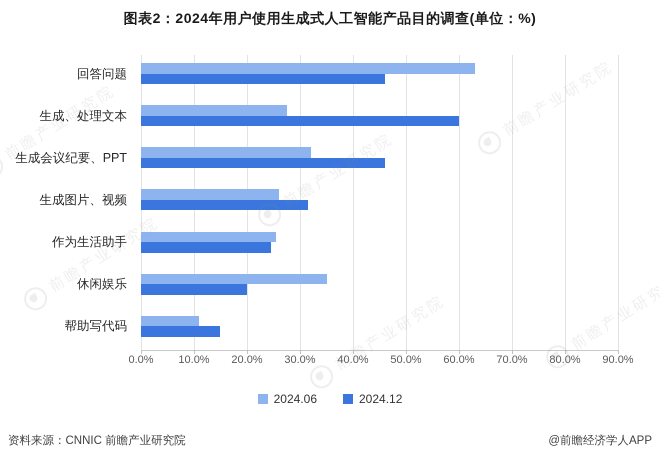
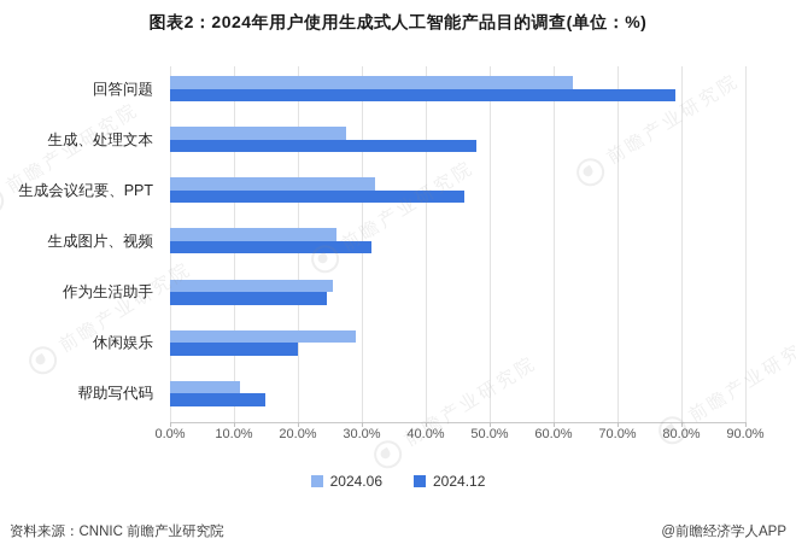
2024.12/回答问题: 46% -> 79%
2024.12/生成、处理文本: 60% -> 48%
2024.06/休闲娱乐: 35% -> 29%
